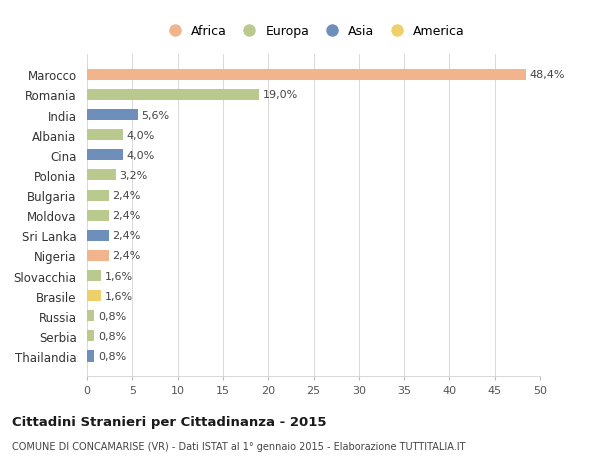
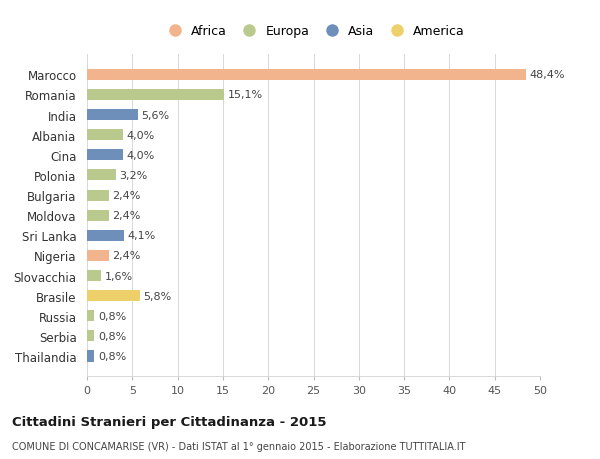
Romania: 19,0% -> 15,1%
Sri Lanka: 2,4% -> 4,1%
Brasile: 1,6% -> 5,8%
